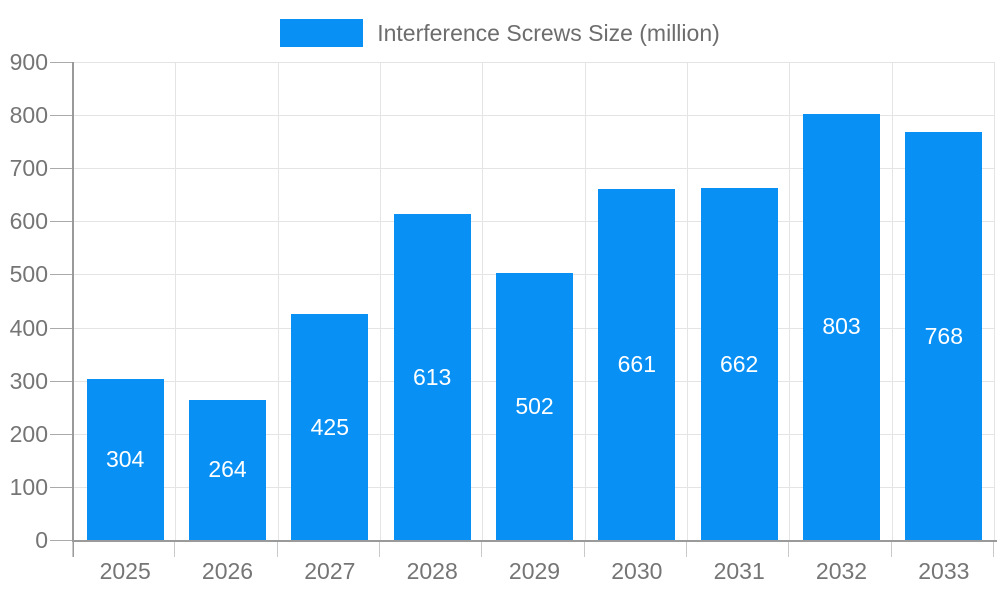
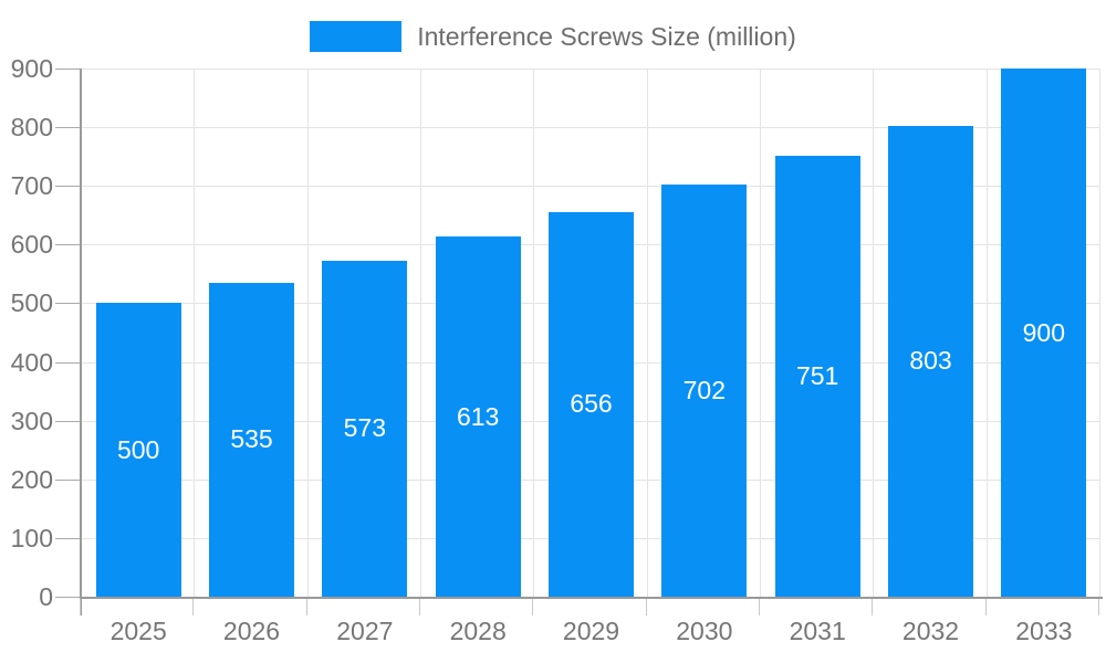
2025: 304 -> 500
2026: 264 -> 535
2027: 425 -> 573
2029: 502 -> 656
2030: 661 -> 702
2031: 662 -> 751
2033: 768 -> 900
